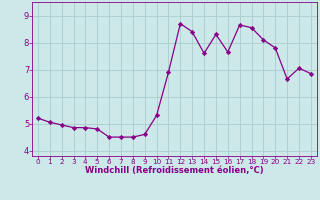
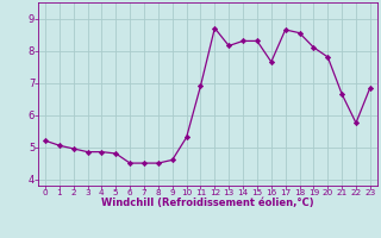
13: 8.40 -> 8.15
14: 7.60 -> 8.30
22: 7.05 -> 5.75
